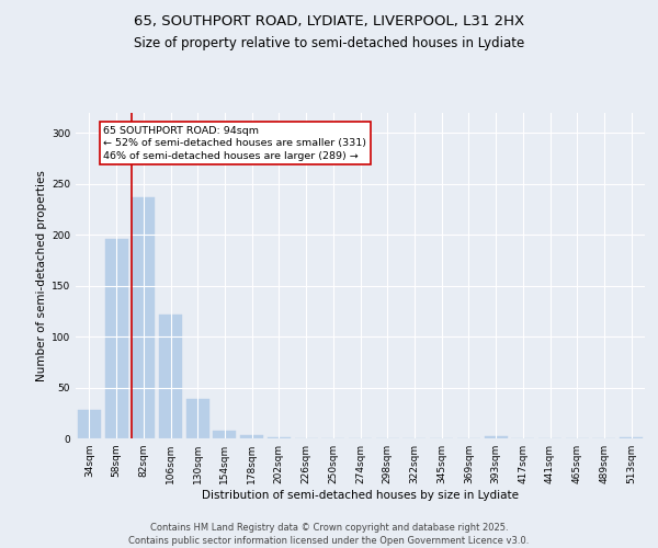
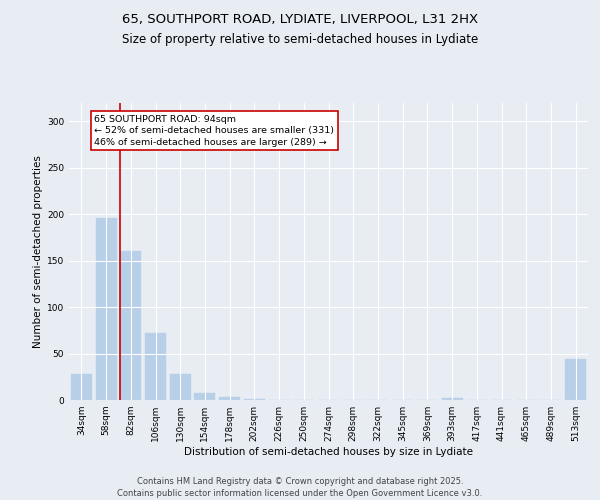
82sqm: 237 -> 160
106sqm: 122 -> 72
130sqm: 39 -> 28
513sqm: 1 -> 44
